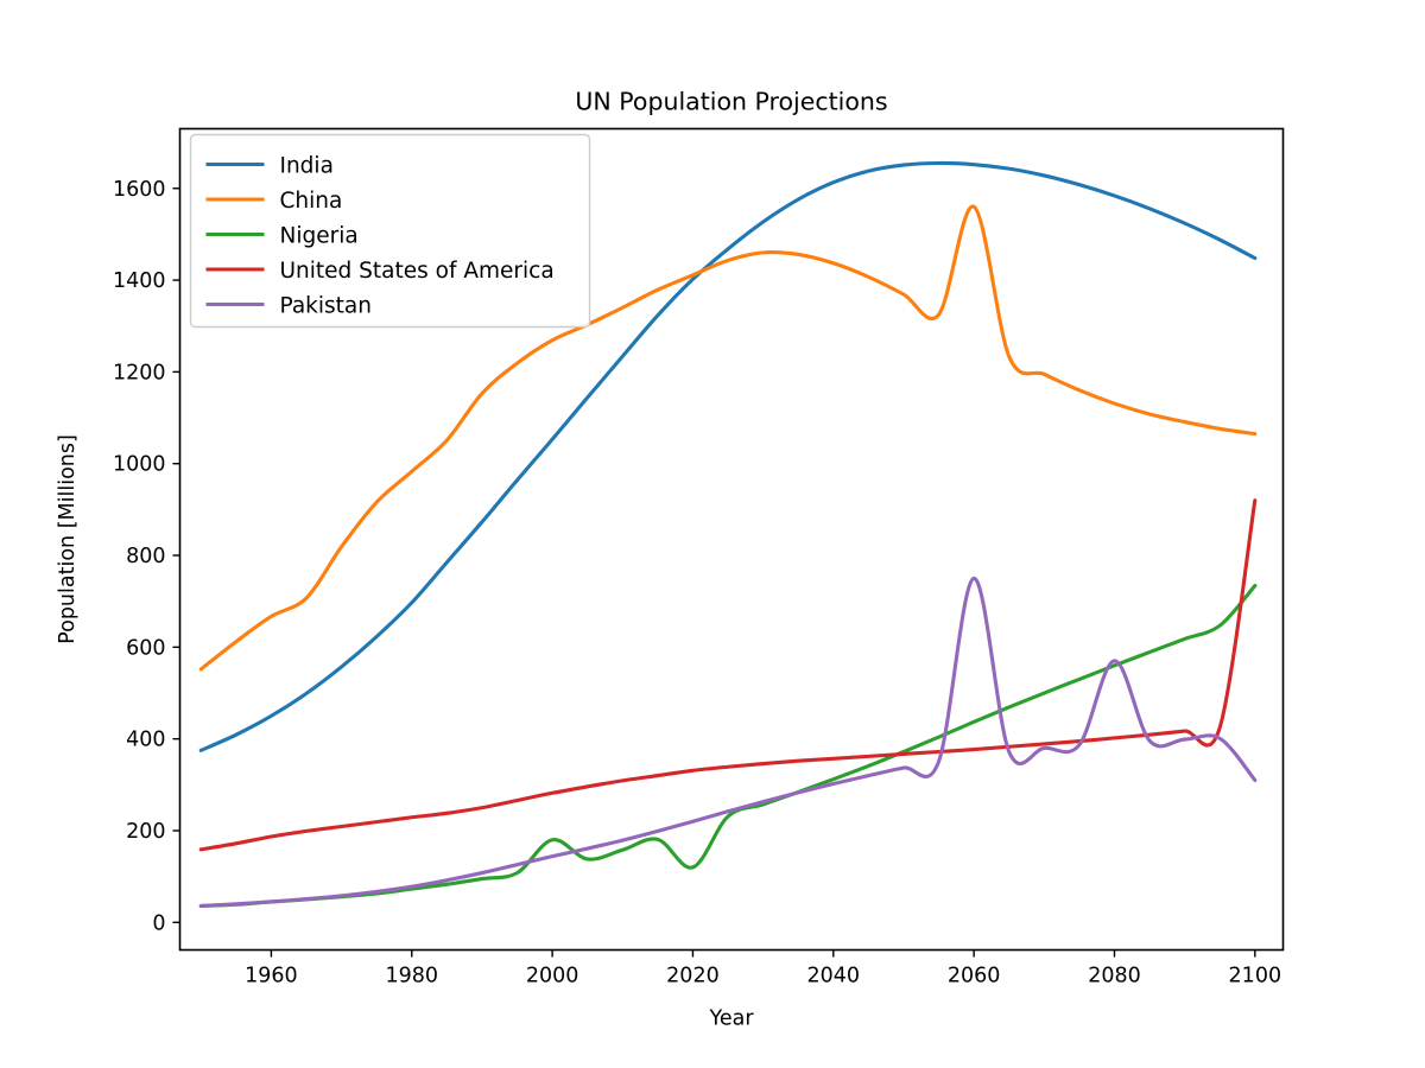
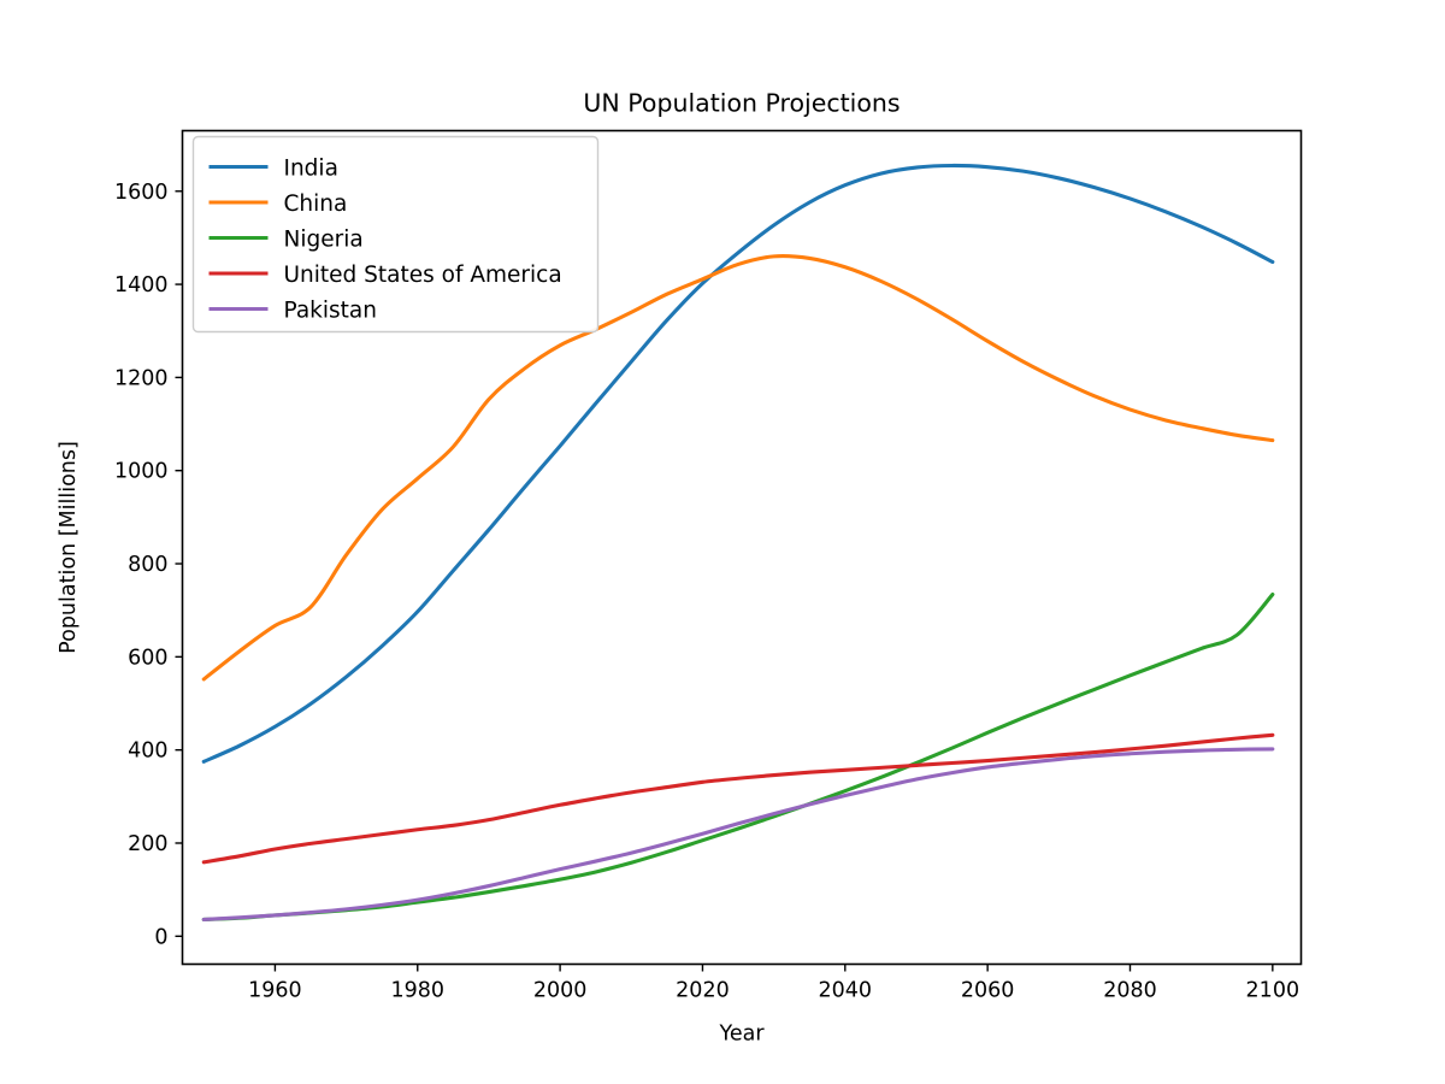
Nigeria/2000: 180 -> 120
Nigeria/2020: 120 -> 210
China/2060: 1560 -> 1280
Pakistan/2060: 750 -> 360
Pakistan/2080: 570 -> 390
United States of America/2100: 920 -> 430
Pakistan/2100: 310 -> 400
